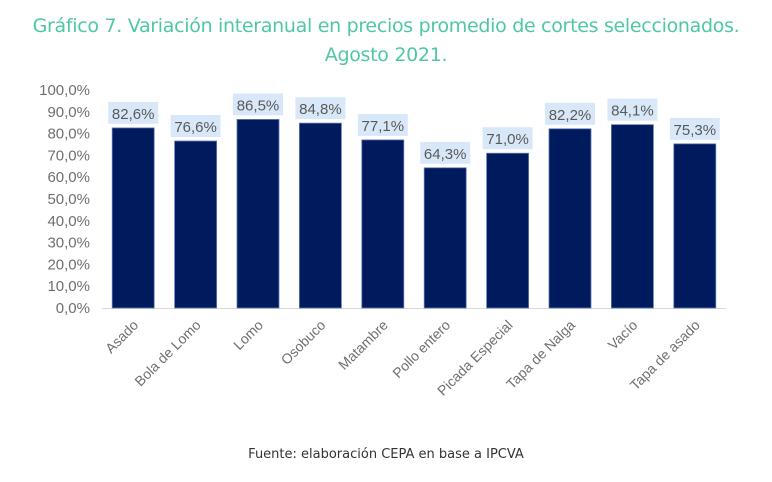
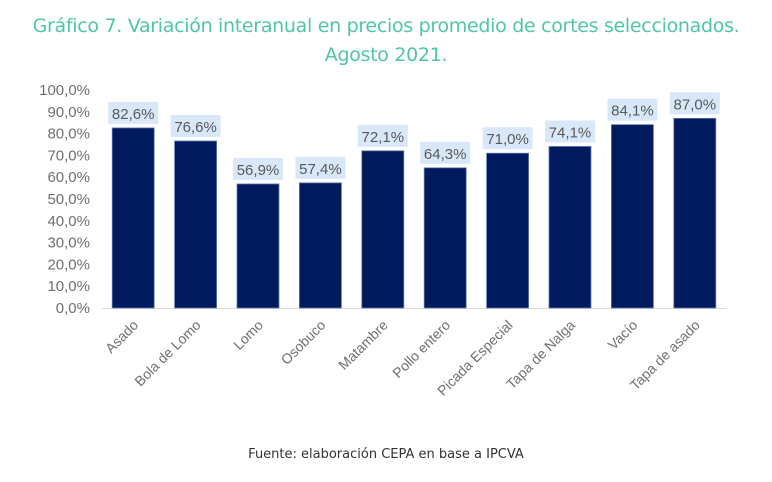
Lomo: 86,5% -> 56,9%
Osobuco: 84,8% -> 57,4%
Matambre: 77,1% -> 72,1%
Tapa de Nalga: 82,2% -> 74,1%
Tapa de asado: 75,3% -> 87,0%
